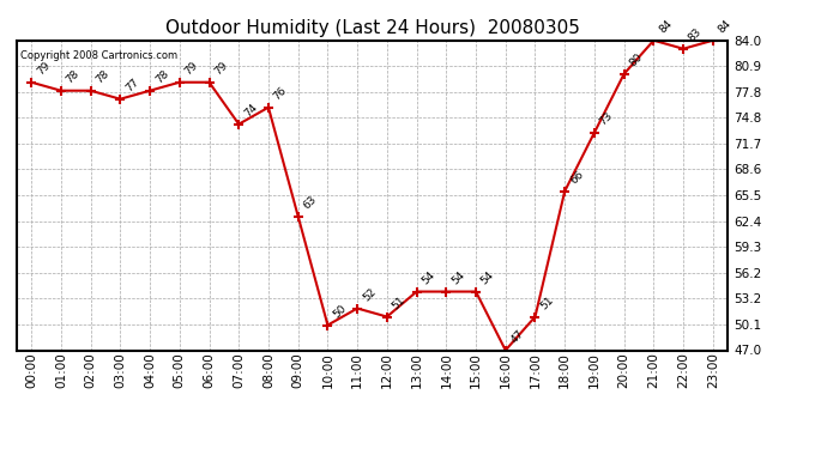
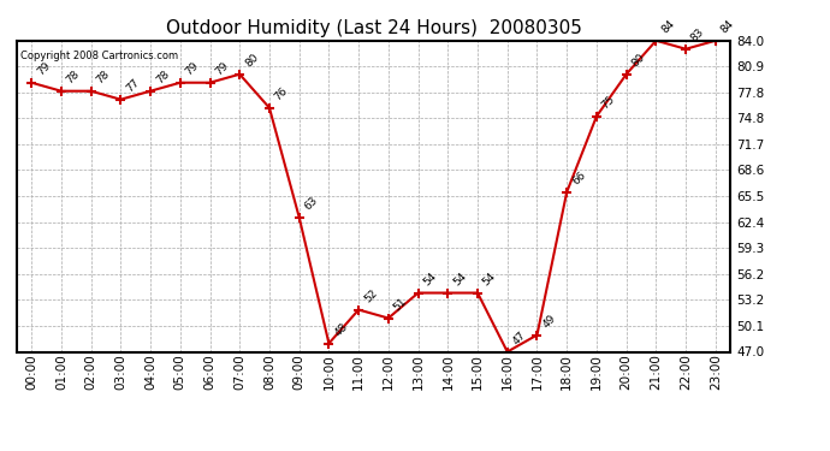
07:00: 74 -> 80
10:00: 50 -> 48
17:00: 51 -> 49
19:00: 73 -> 75
